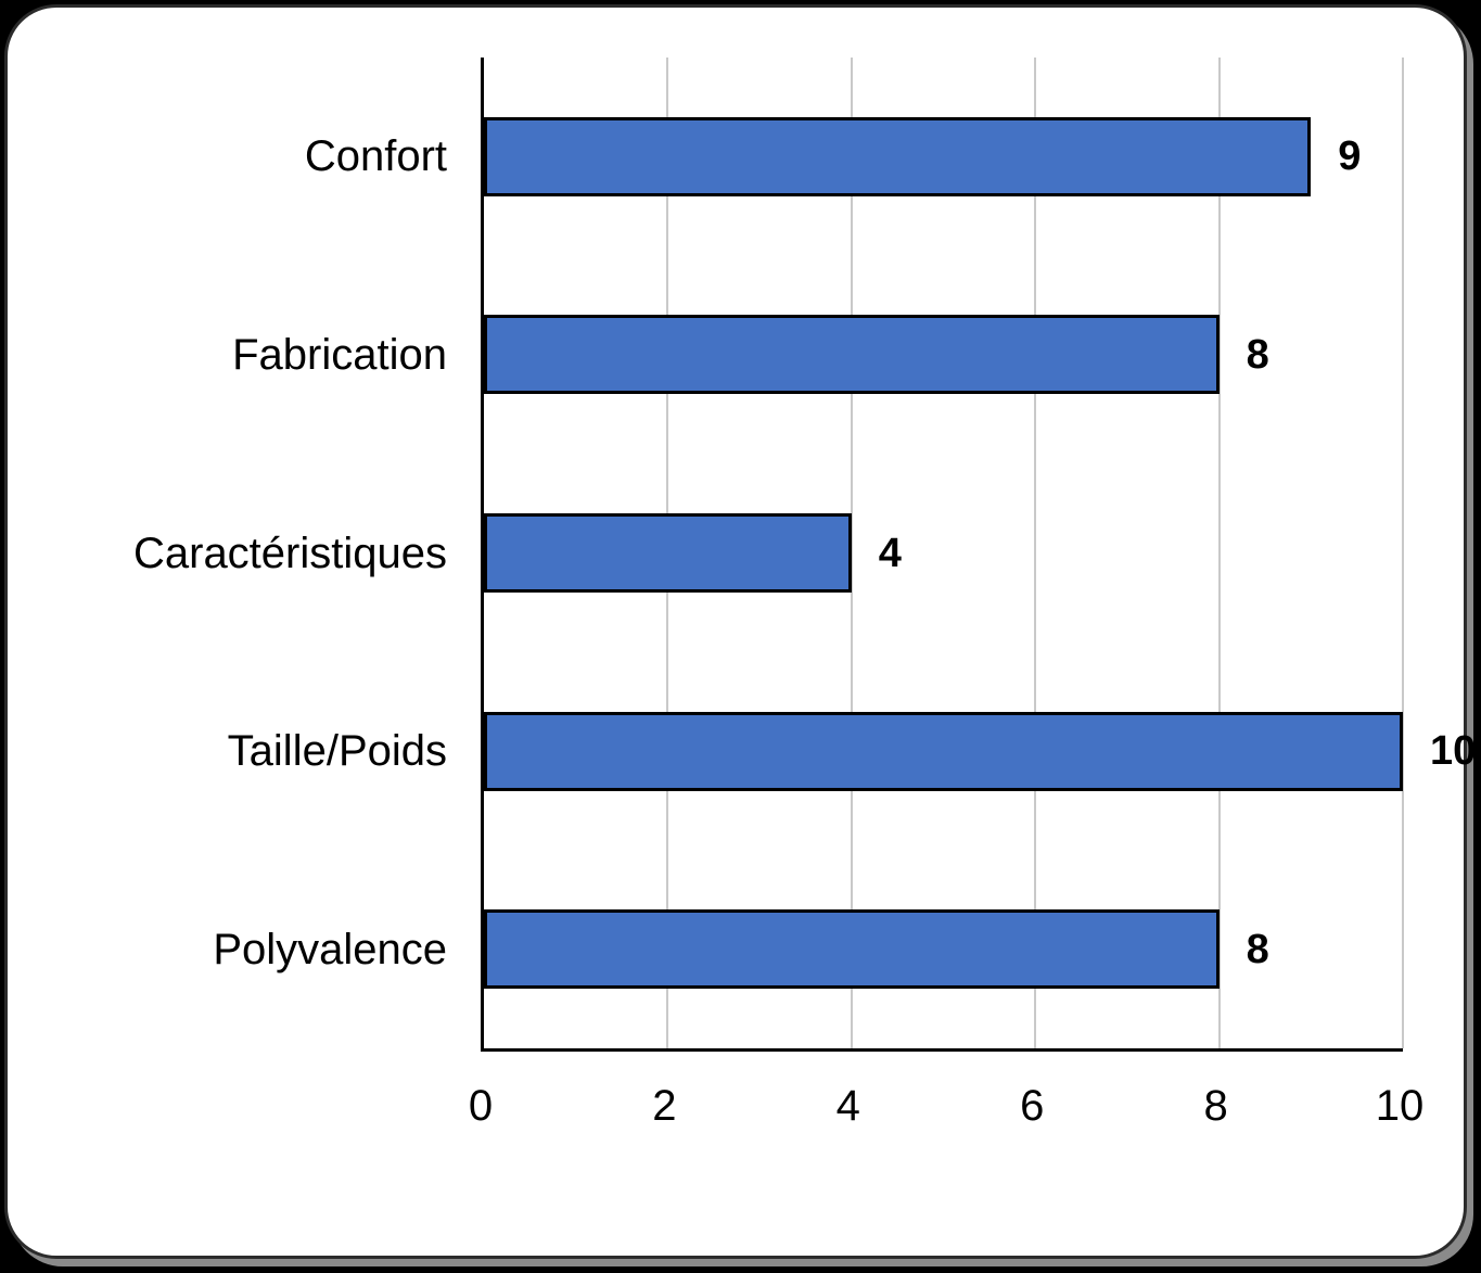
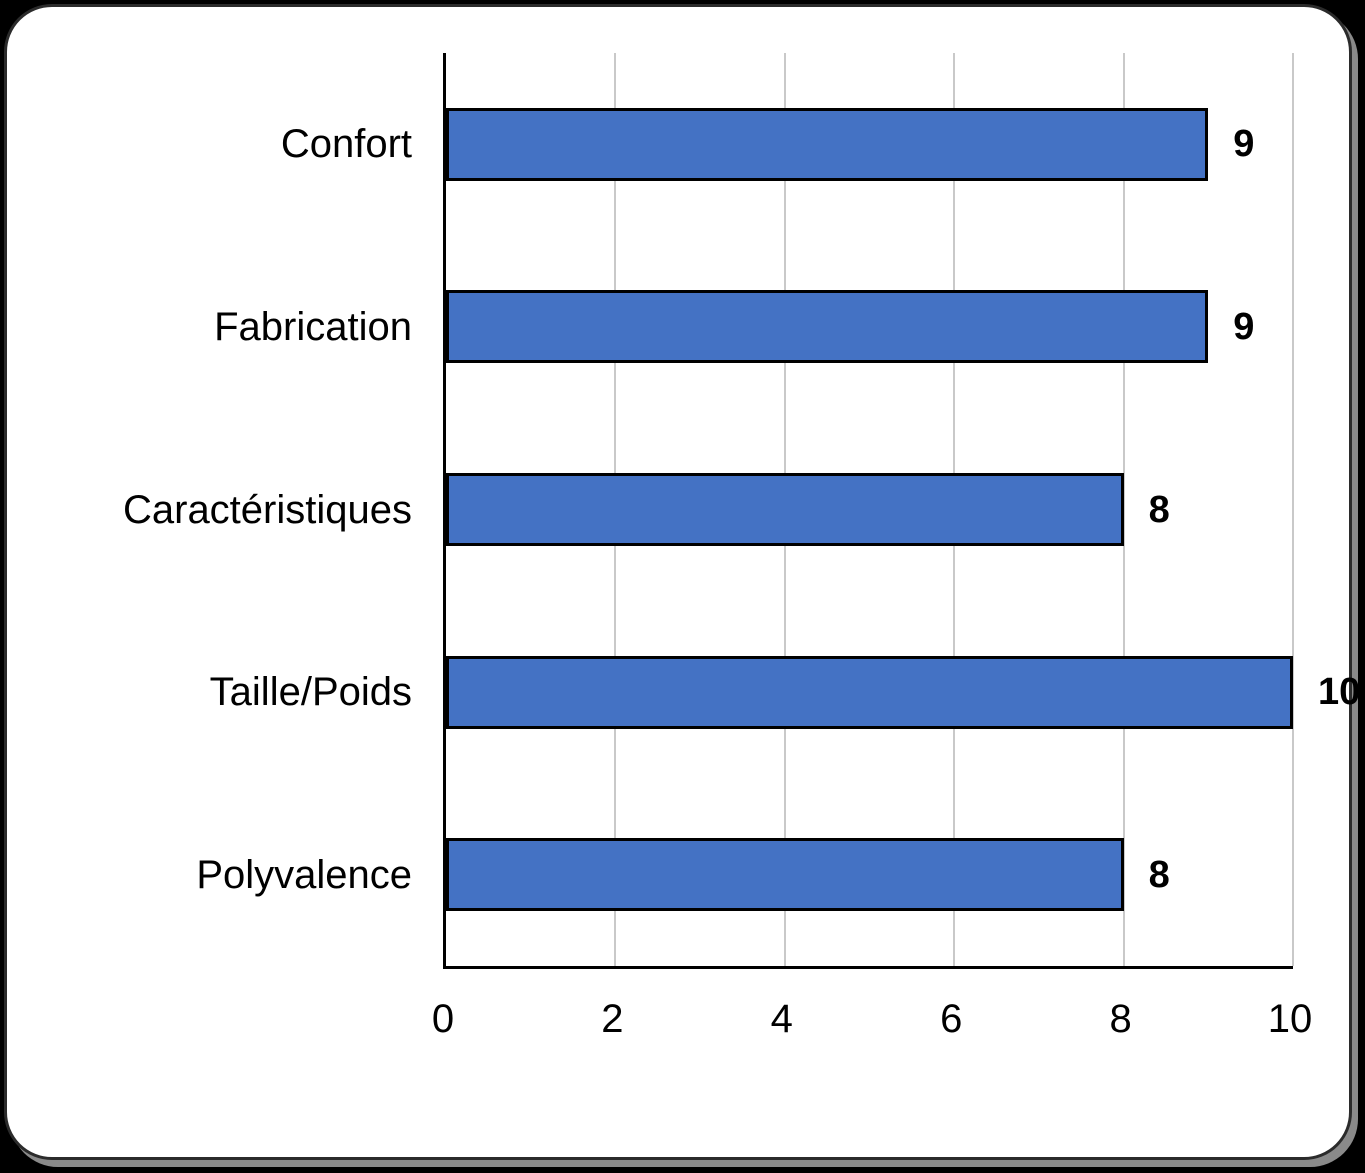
Fabrication: 8 -> 9
Caractéristiques: 4 -> 8
